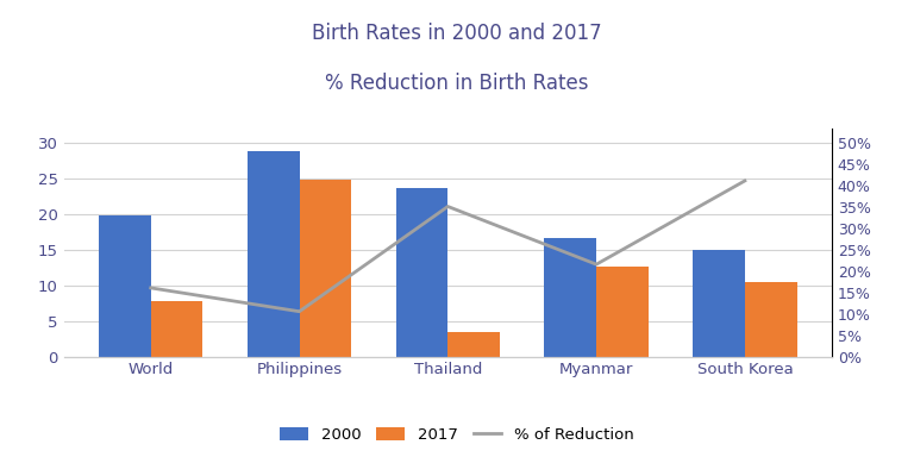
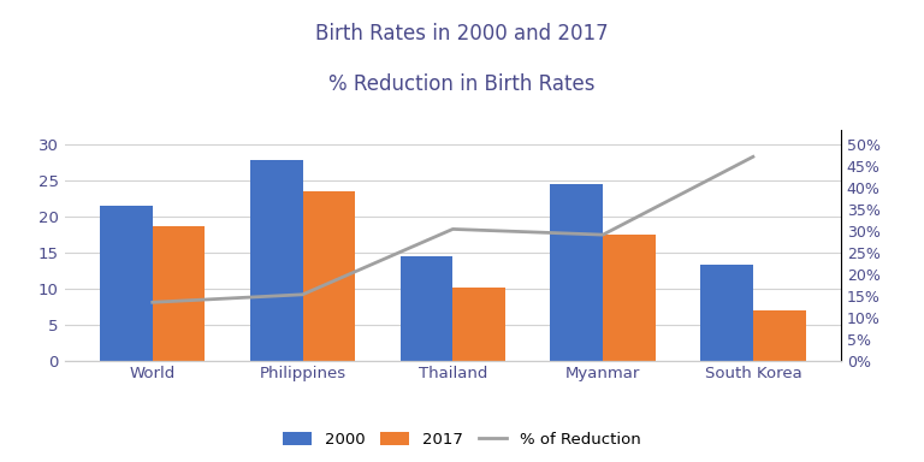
2000/World: 19.8 -> 21.5
% of Reduction/World: 16.0% -> 13.4%
2017/World: 7.8 -> 18.6
2000/Philippines: 28.8 -> 27.7
% of Reduction/Philippines: 10.5% -> 15.2%
2017/Philippines: 24.8 -> 23.5
2000/Thailand: 23.6 -> 14.5
% of Reduction/Thailand: 35.0% -> 30.3%
2017/Thailand: 3.4 -> 10.1
2000/Myanmar: 16.6 -> 24.5
% of Reduction/Myanmar: 21.5% -> 29.0%
2017/Myanmar: 12.6 -> 17.4
2000/South Korea: 15.0 -> 13.2
% of Reduction/South Korea: 41.0% -> 47.0%
2017/South Korea: 10.4 -> 7.0
